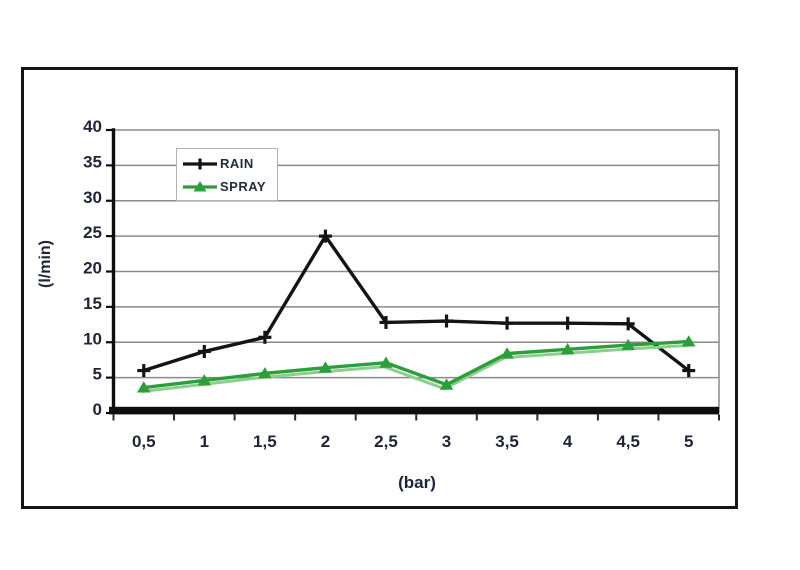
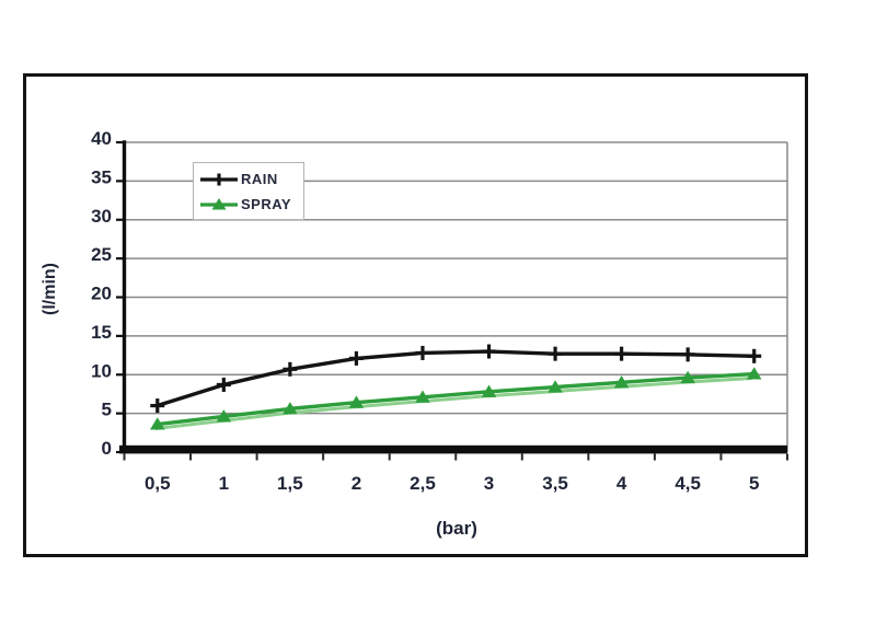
RAIN/2: 25 -> 12
SPRAY/3: 4 -> 8
RAIN/5: 6 -> 12
